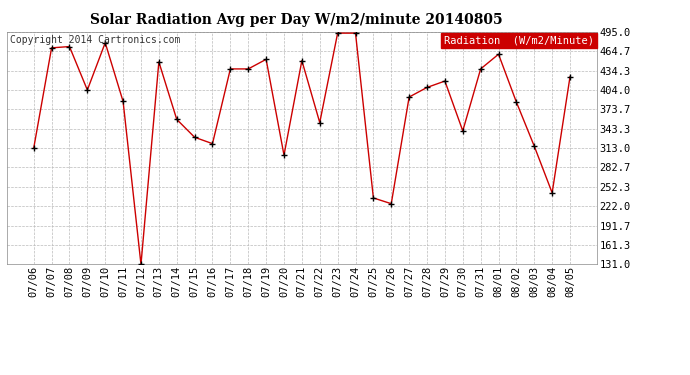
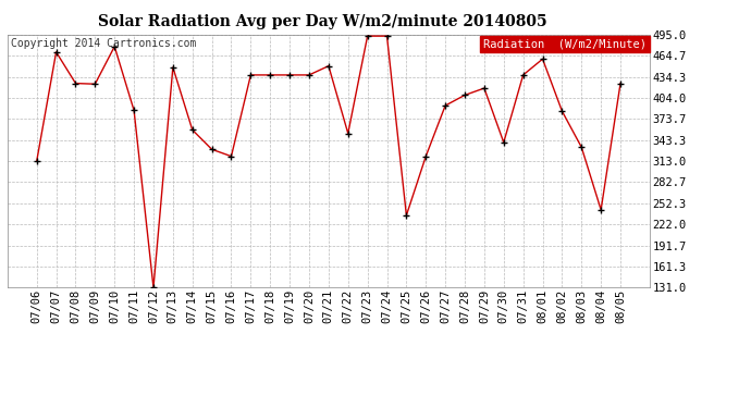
07/08: 472 -> 425
07/09: 404 -> 424
07/19: 452 -> 437
07/20: 302 -> 437
07/26: 226 -> 320
08/03: 316 -> 333
